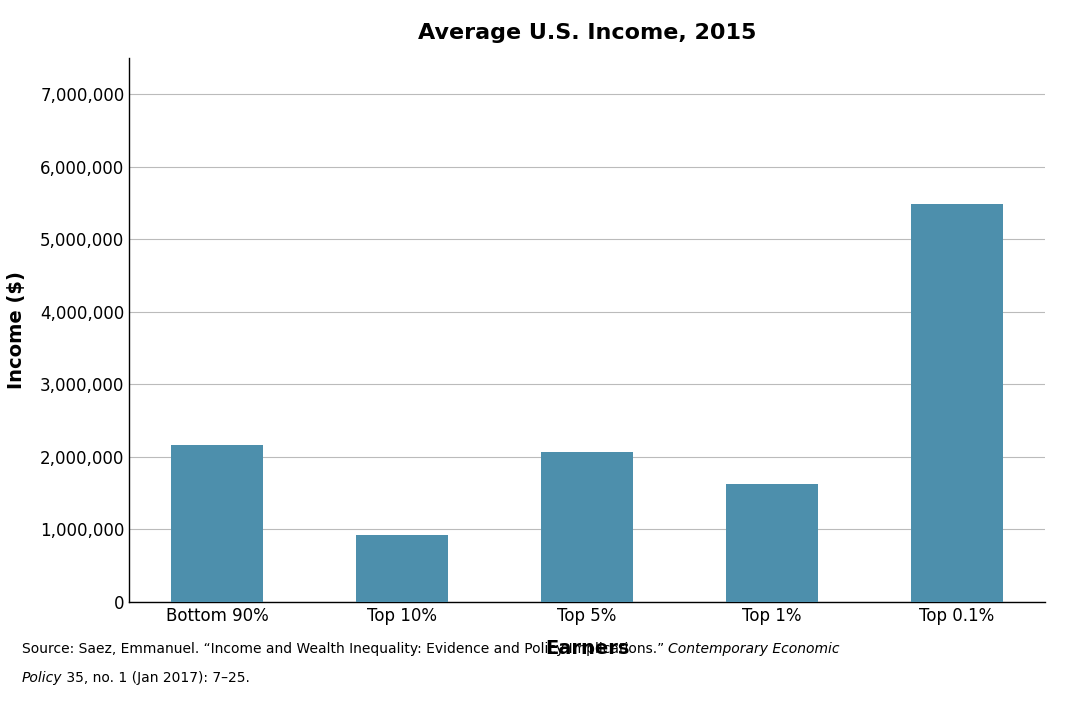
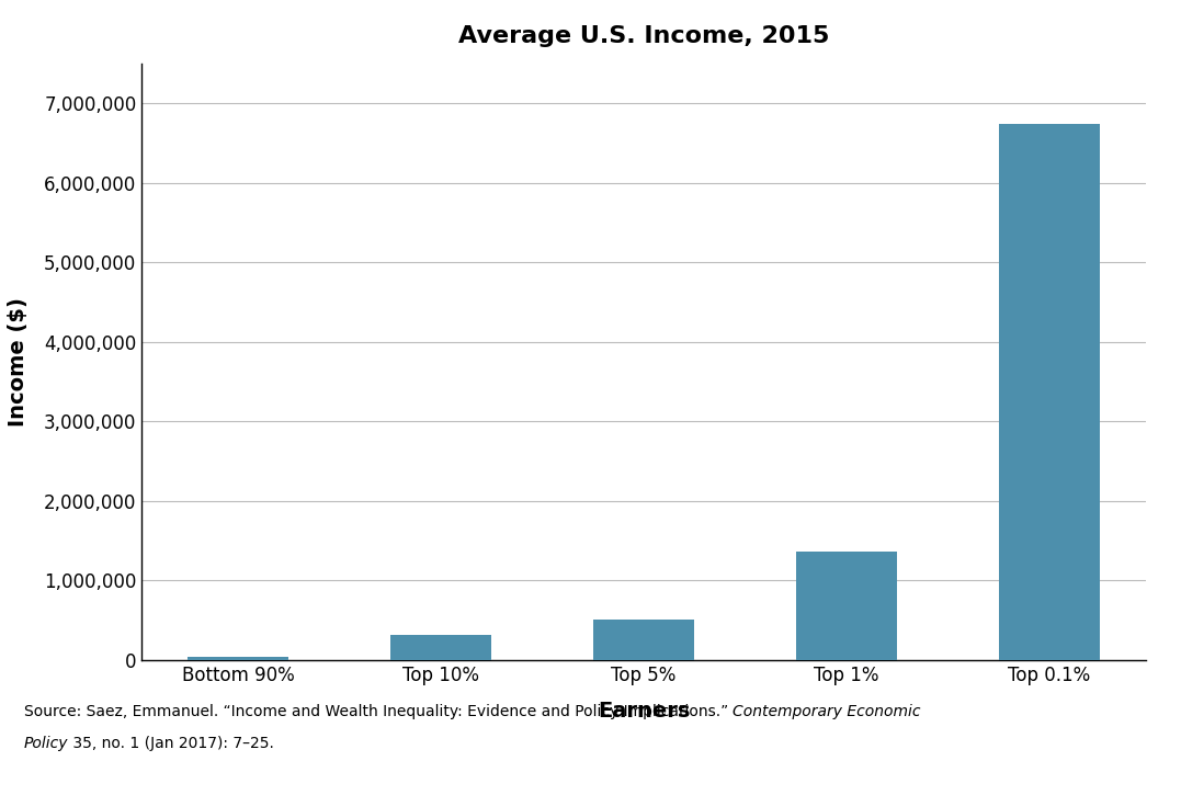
Bottom 90%: 2,160,000 -> 30,000
Top 10%: 920,000 -> 320,000
Top 5%: 2,060,000 -> 510,000
Top 1%: 1,620,000 -> 1,360,000
Top 0.1%: 5,480,000 -> 6,750,000
